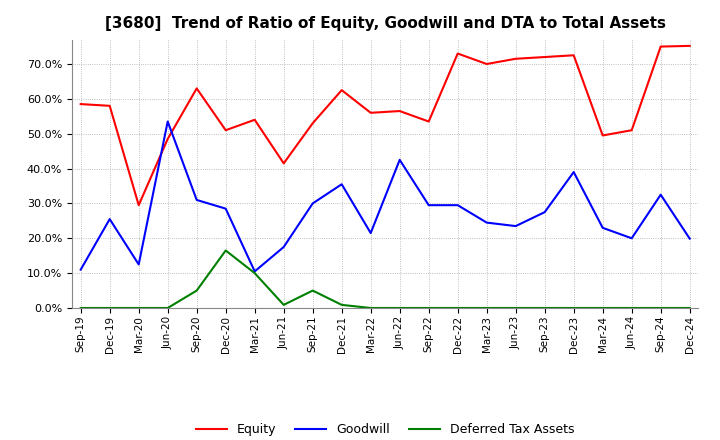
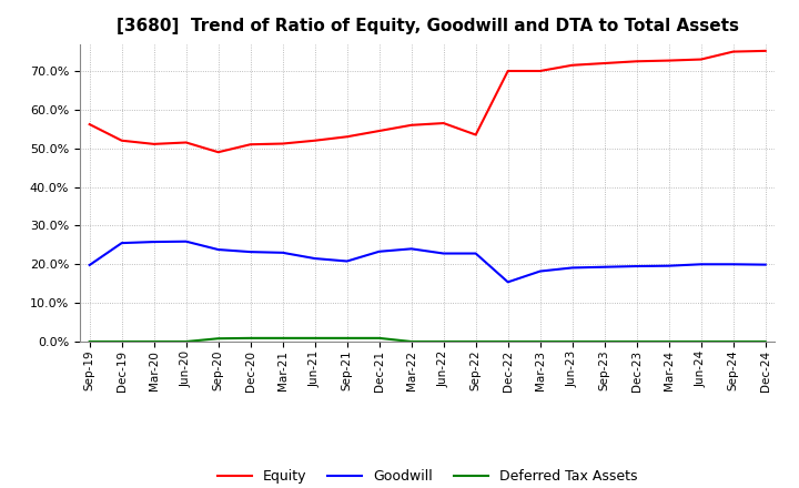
Equity/Sep-19: 58.5% -> 56.2%
Goodwill/Sep-19: 11.0% -> 19.8%
Equity/Dec-19: 58.0% -> 52.0%
Equity/Mar-20: 29.5% -> 51.1%
Goodwill/Mar-20: 12.5% -> 25.8%
Equity/Jun-20: 48.5% -> 51.5%
Goodwill/Jun-20: 53.5% -> 25.9%
Equity/Sep-20: 63.0% -> 49.0%
Goodwill/Sep-20: 31.0% -> 23.8%
Deferred Tax Assets/Sep-20: 5.0% -> 0.8%
Goodwill/Dec-20: 28.5% -> 23.2%
Deferred Tax Assets/Dec-20: 16.5% -> 0.9%
Equity/Mar-21: 54.0% -> 51.2%
Goodwill/Mar-21: 10.5% -> 23.0%
Deferred Tax Assets/Mar-21: 10.0% -> 0.9%
Equity/Jun-21: 41.5% -> 52.0%
Goodwill/Jun-21: 17.5% -> 21.5%
Goodwill/Sep-21: 30.0% -> 20.8%
Deferred Tax Assets/Sep-21: 5.0% -> 0.9%
Equity/Dec-21: 62.5% -> 54.5%
Goodwill/Dec-21: 35.5% -> 23.3%
Goodwill/Mar-22: 21.5% -> 24.0%
Goodwill/Jun-22: 42.5% -> 22.8%
Goodwill/Sep-22: 29.5% -> 22.8%
Equity/Dec-22: 73.0% -> 70.0%
Goodwill/Dec-22: 29.5% -> 15.4%
Goodwill/Mar-23: 24.5% -> 18.2%
Goodwill/Jun-23: 23.5% -> 19.1%
Goodwill/Sep-23: 27.5% -> 19.3%
Goodwill/Dec-23: 39.0% -> 19.5%
Equity/Mar-24: 49.5% -> 72.7%
Goodwill/Mar-24: 23.0% -> 19.6%
Equity/Jun-24: 51.0% -> 73.0%
Goodwill/Sep-24: 32.5% -> 20.0%
